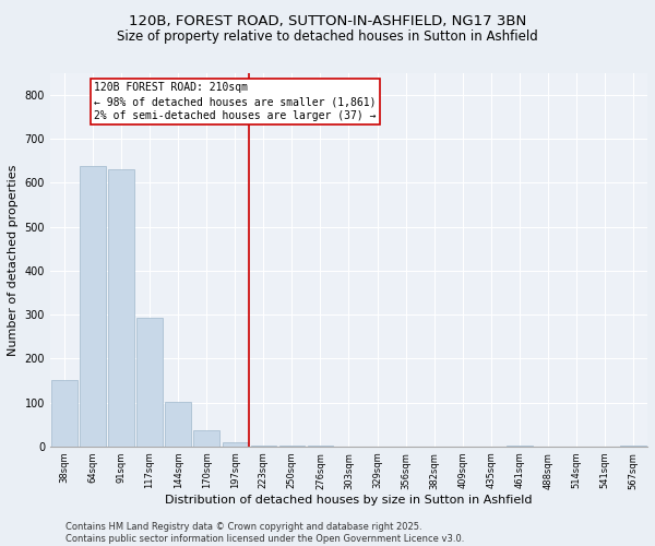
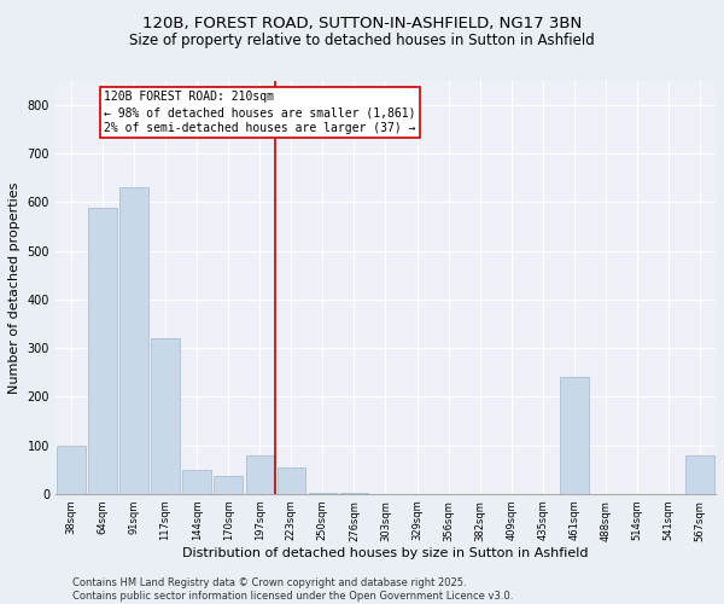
38sqm: 150 -> 100
64sqm: 638 -> 590
117sqm: 293 -> 320
144sqm: 101 -> 50
197sqm: 10 -> 80
223sqm: 3 -> 55
461sqm: 1 -> 240
567sqm: 1 -> 80
